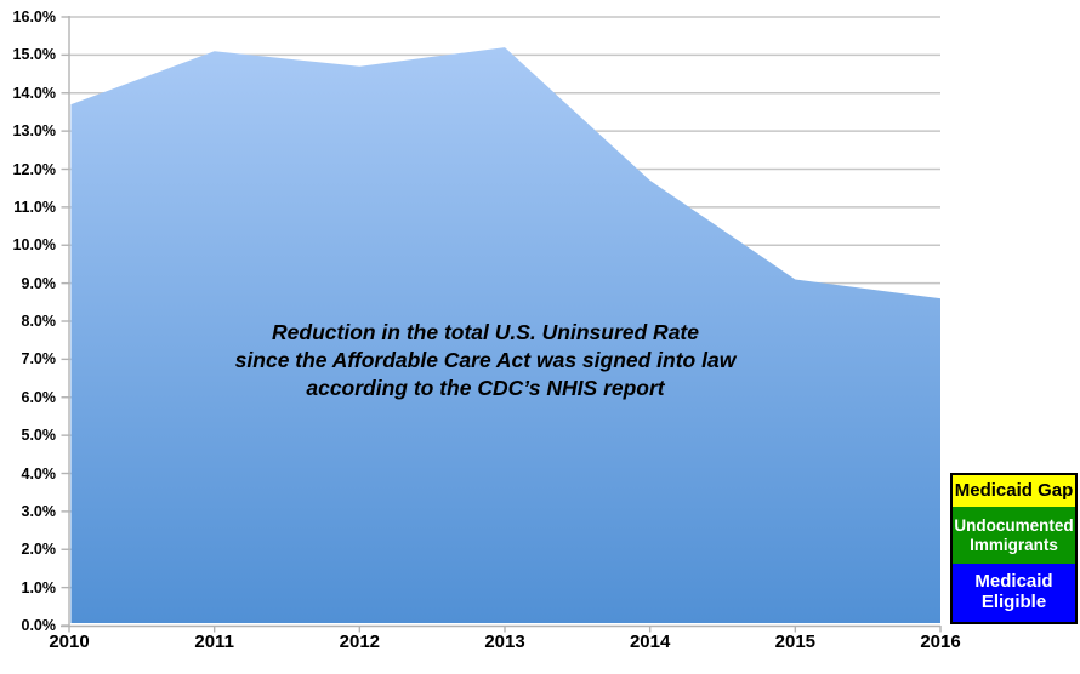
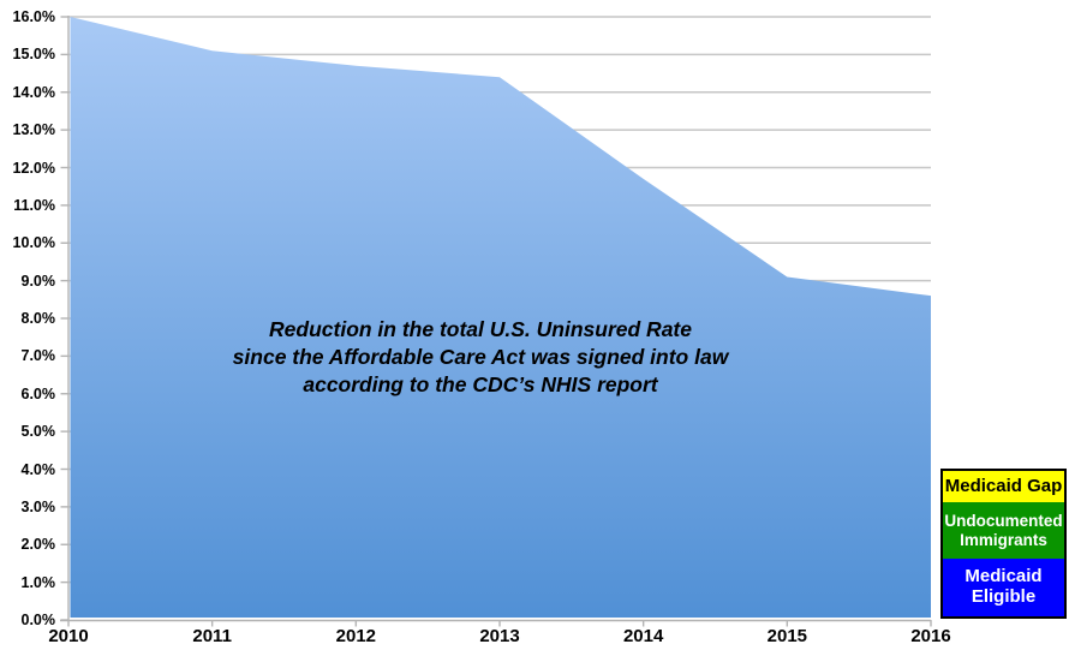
2010: 13.7% -> 16.0%
2013: 15.2% -> 14.4%
